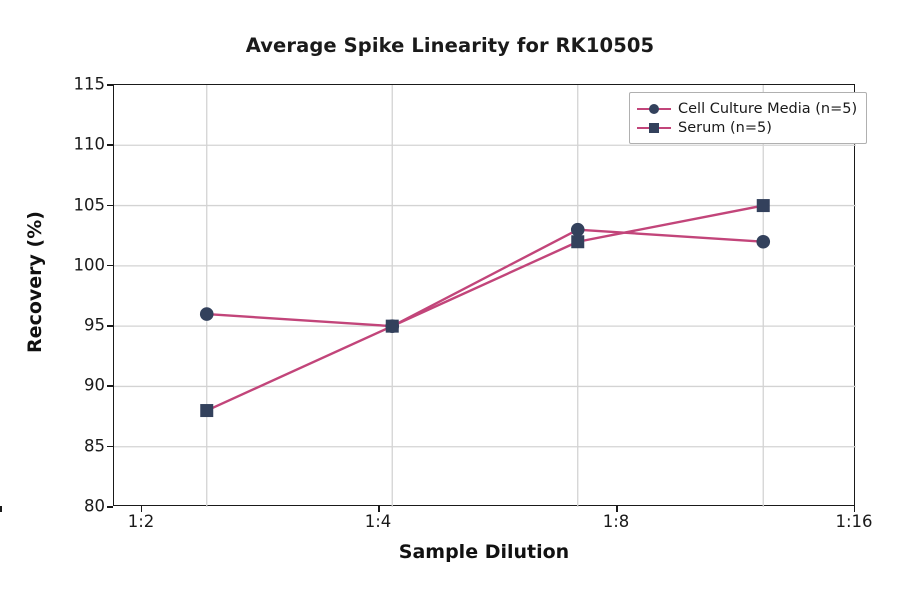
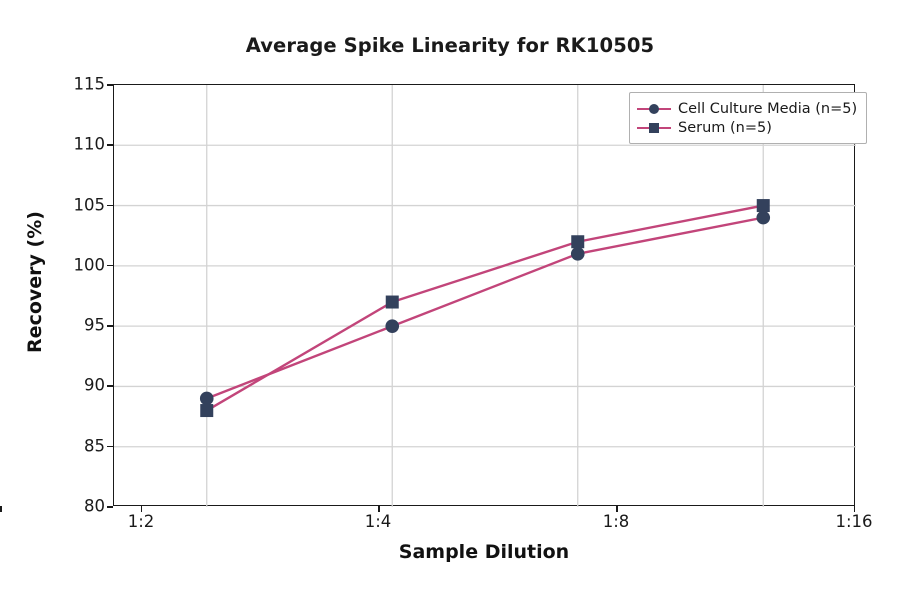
Cell Culture Media (n=5)/1:2: 96 -> 89
Serum (n=5)/1:4: 95 -> 97
Cell Culture Media (n=5)/1:8: 103 -> 101
Cell Culture Media (n=5)/1:16: 102 -> 104
